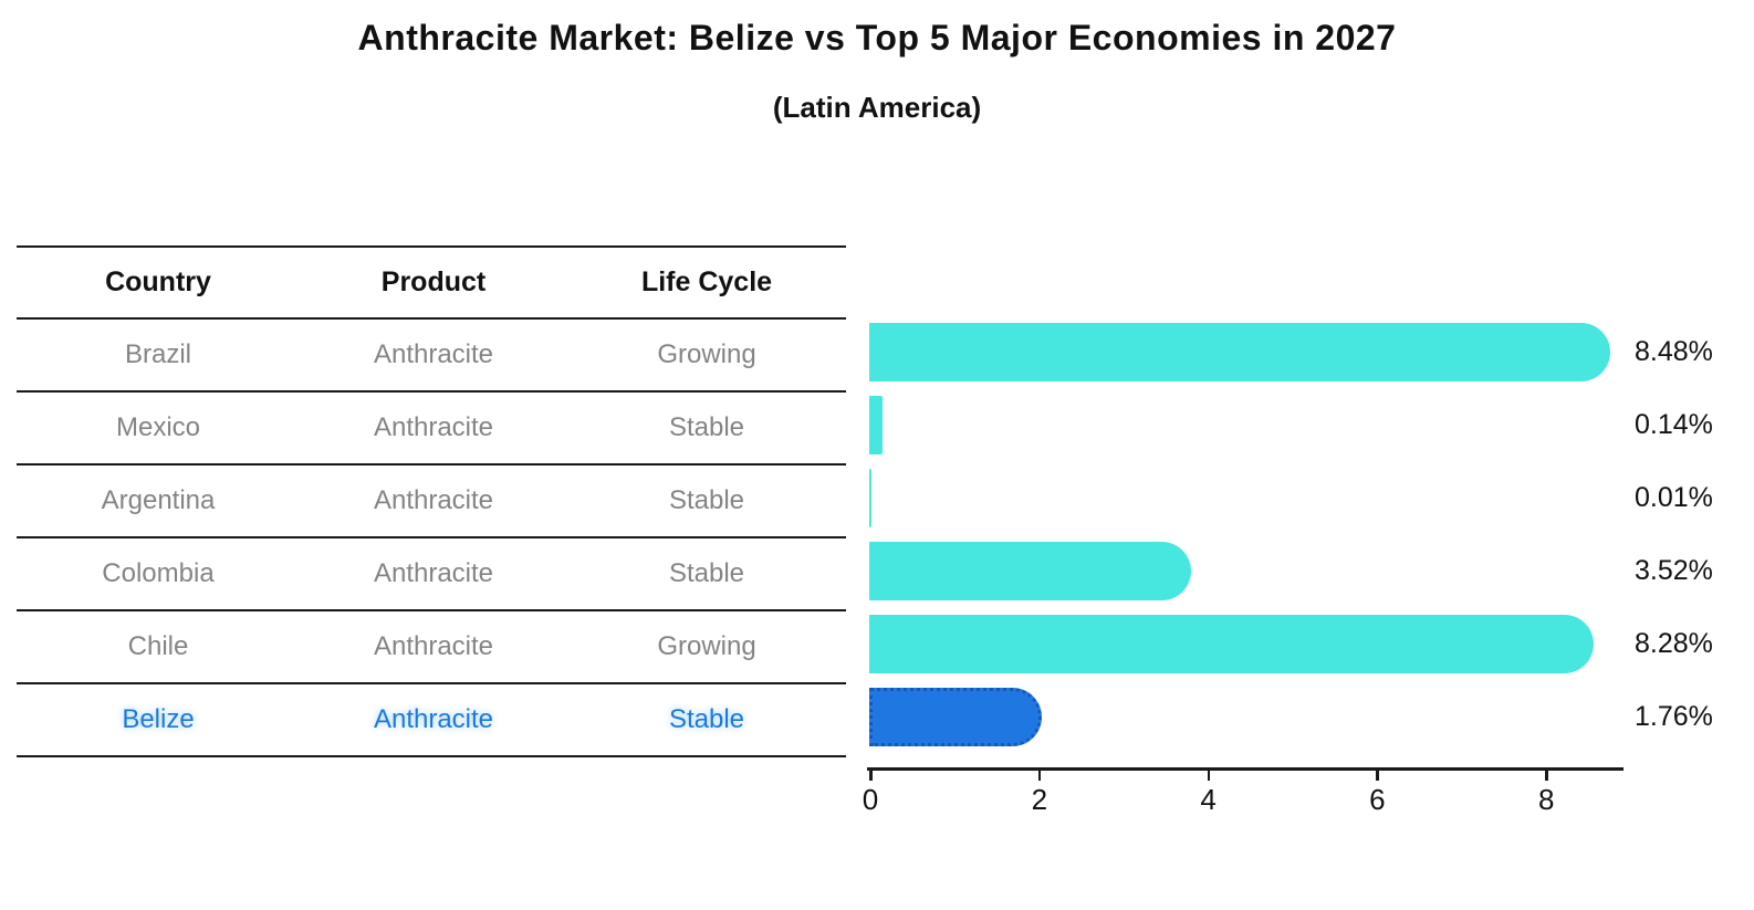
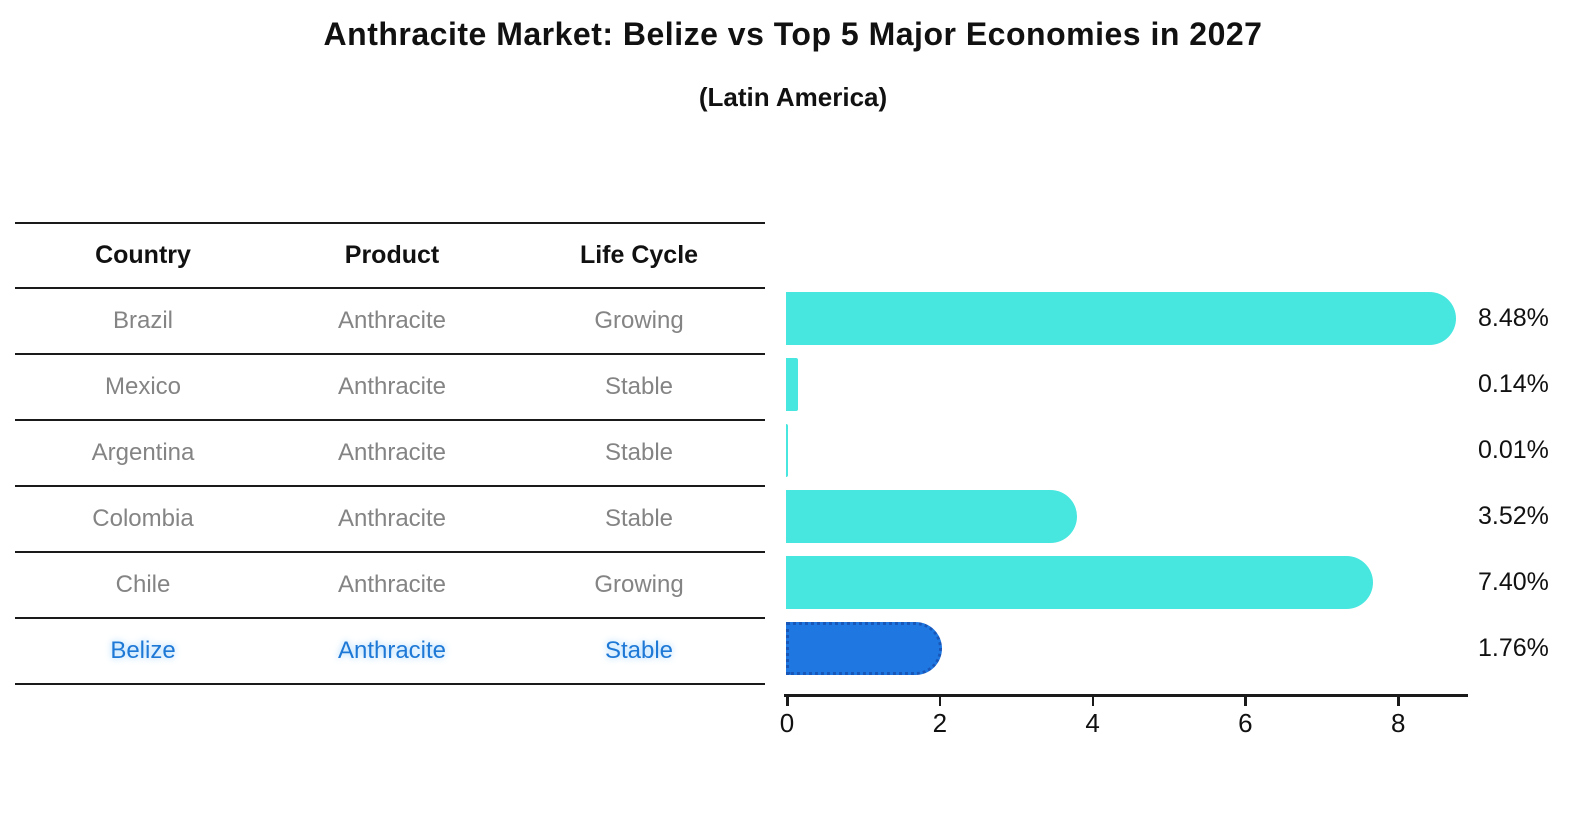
Chile: 8.28% -> 7.40%
